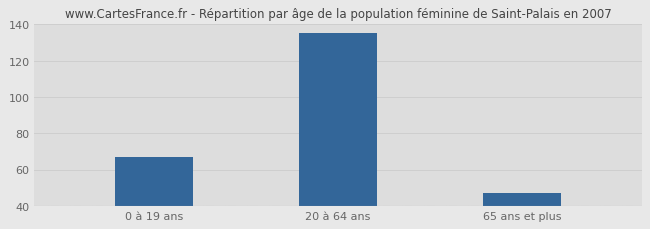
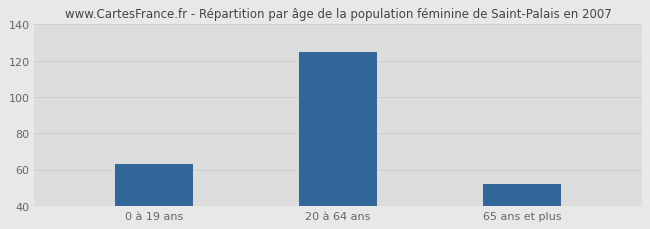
0 à 19 ans: 67 -> 63
20 à 64 ans: 135 -> 125
65 ans et plus: 47 -> 52
